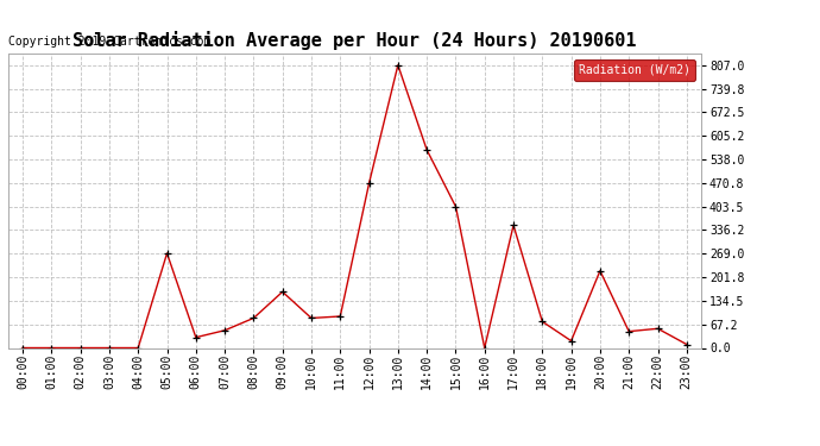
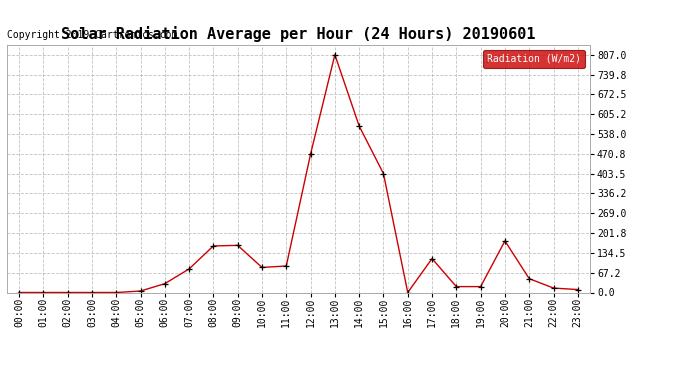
05:00: 270 -> 5
07:00: 50 -> 80
08:00: 85 -> 158
17:00: 350 -> 115
18:00: 75 -> 20
20:00: 220 -> 175
22:00: 55 -> 15
